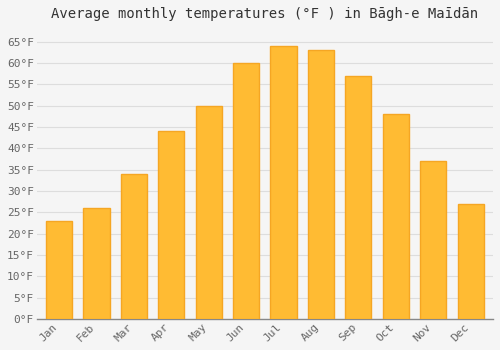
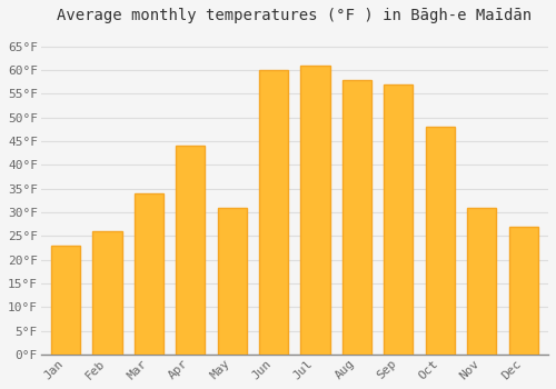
May: 50°F -> 31°F
Jul: 64°F -> 61°F
Aug: 63°F -> 58°F
Nov: 37°F -> 31°F
